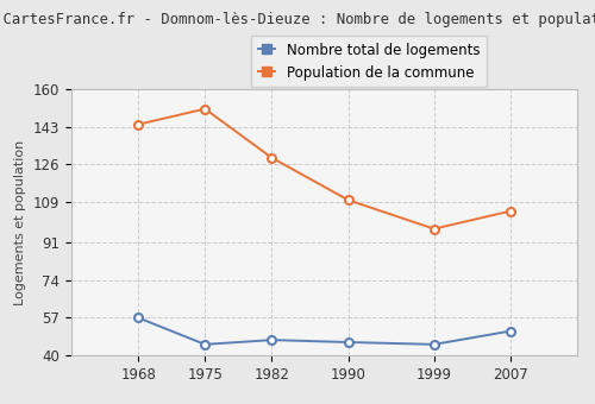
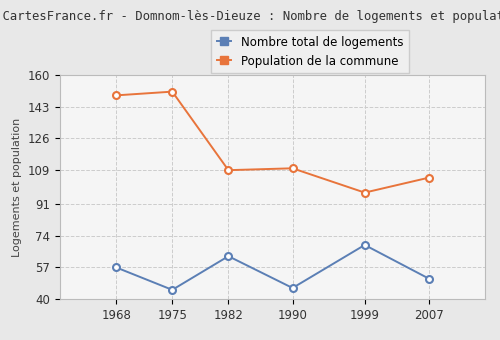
Population de la commune/1968: 144 -> 149
Nombre total de logements/1982: 47 -> 63
Population de la commune/1982: 129 -> 109
Nombre total de logements/1999: 45 -> 69
